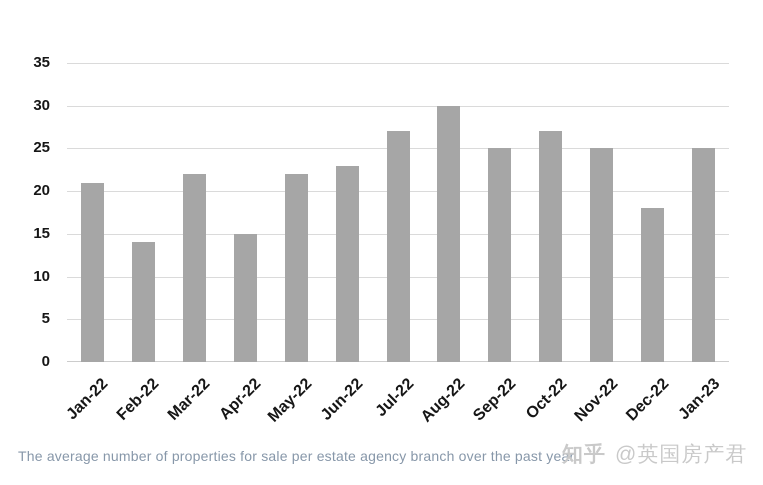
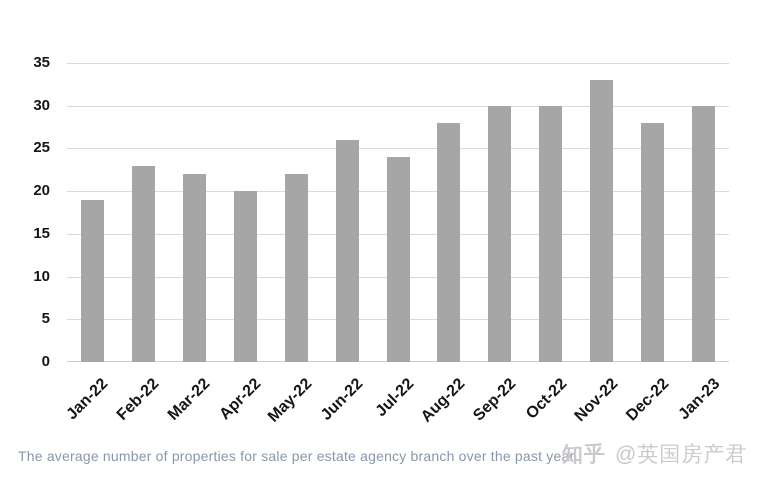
Jan-22: 21 -> 19
Feb-22: 14 -> 23
Apr-22: 15 -> 20
Jun-22: 23 -> 26
Jul-22: 27 -> 24
Aug-22: 30 -> 28
Sep-22: 25 -> 30
Oct-22: 27 -> 30
Nov-22: 25 -> 33
Dec-22: 18 -> 28
Jan-23: 25 -> 30
